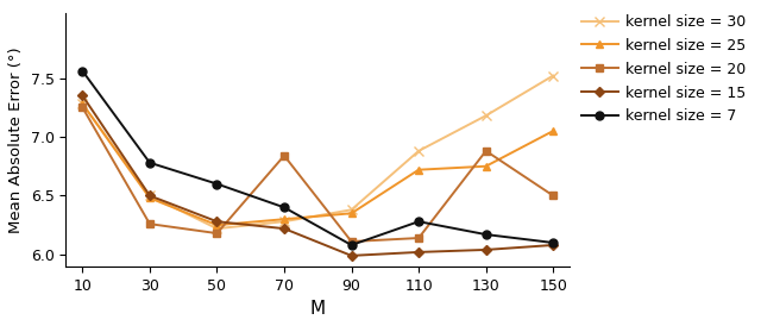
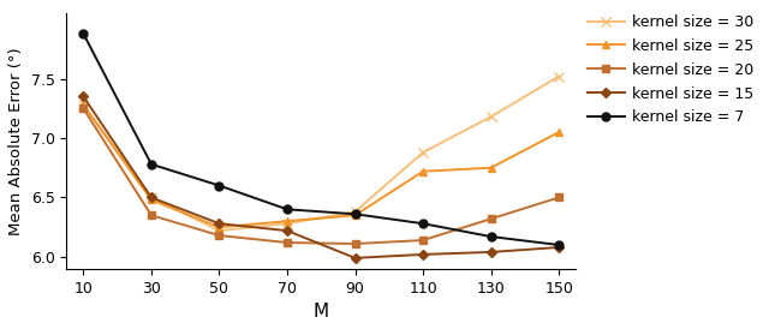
kernel size = 7/10: 7.56 -> 7.88
kernel size = 20/30: 6.26 -> 6.35
kernel size = 20/70: 6.84 -> 6.12
kernel size = 7/90: 6.08 -> 6.36
kernel size = 20/130: 6.88 -> 6.32
